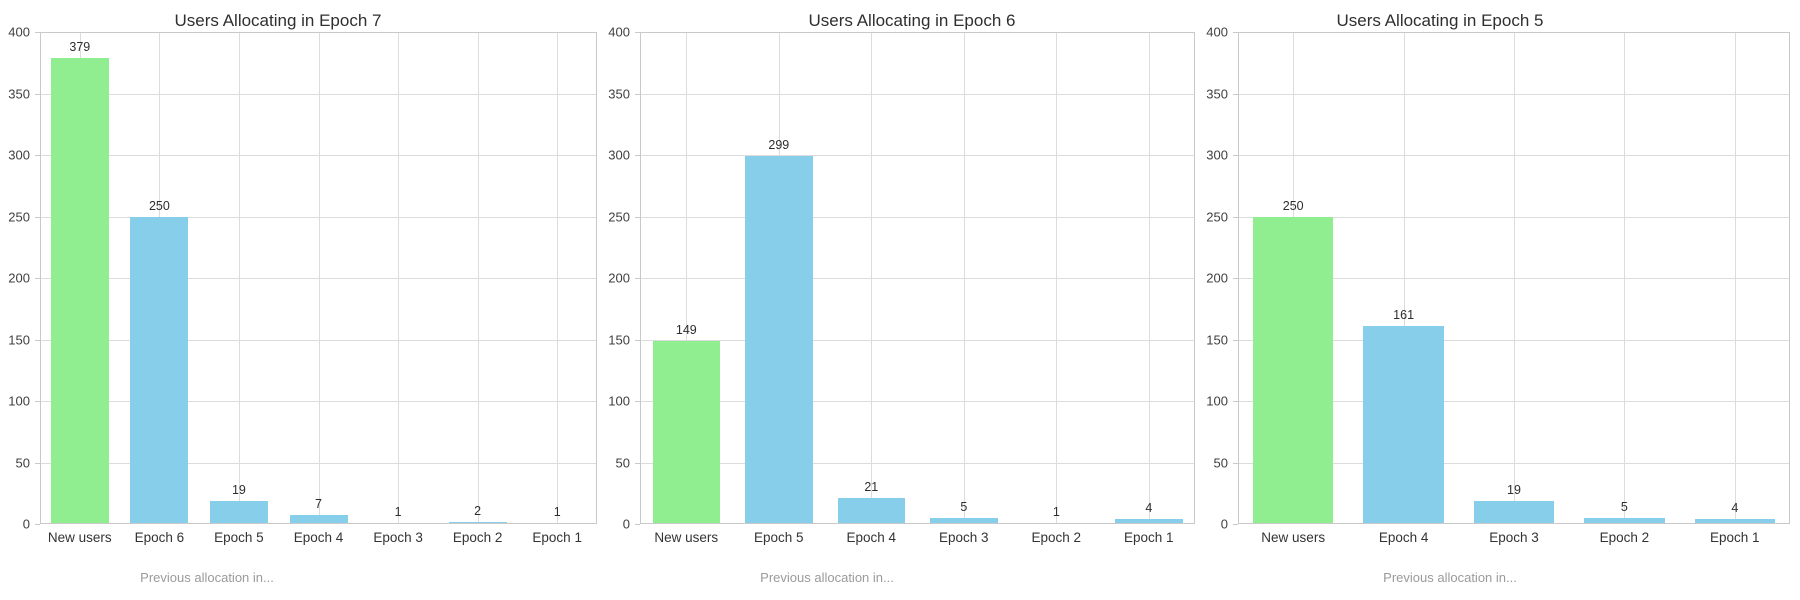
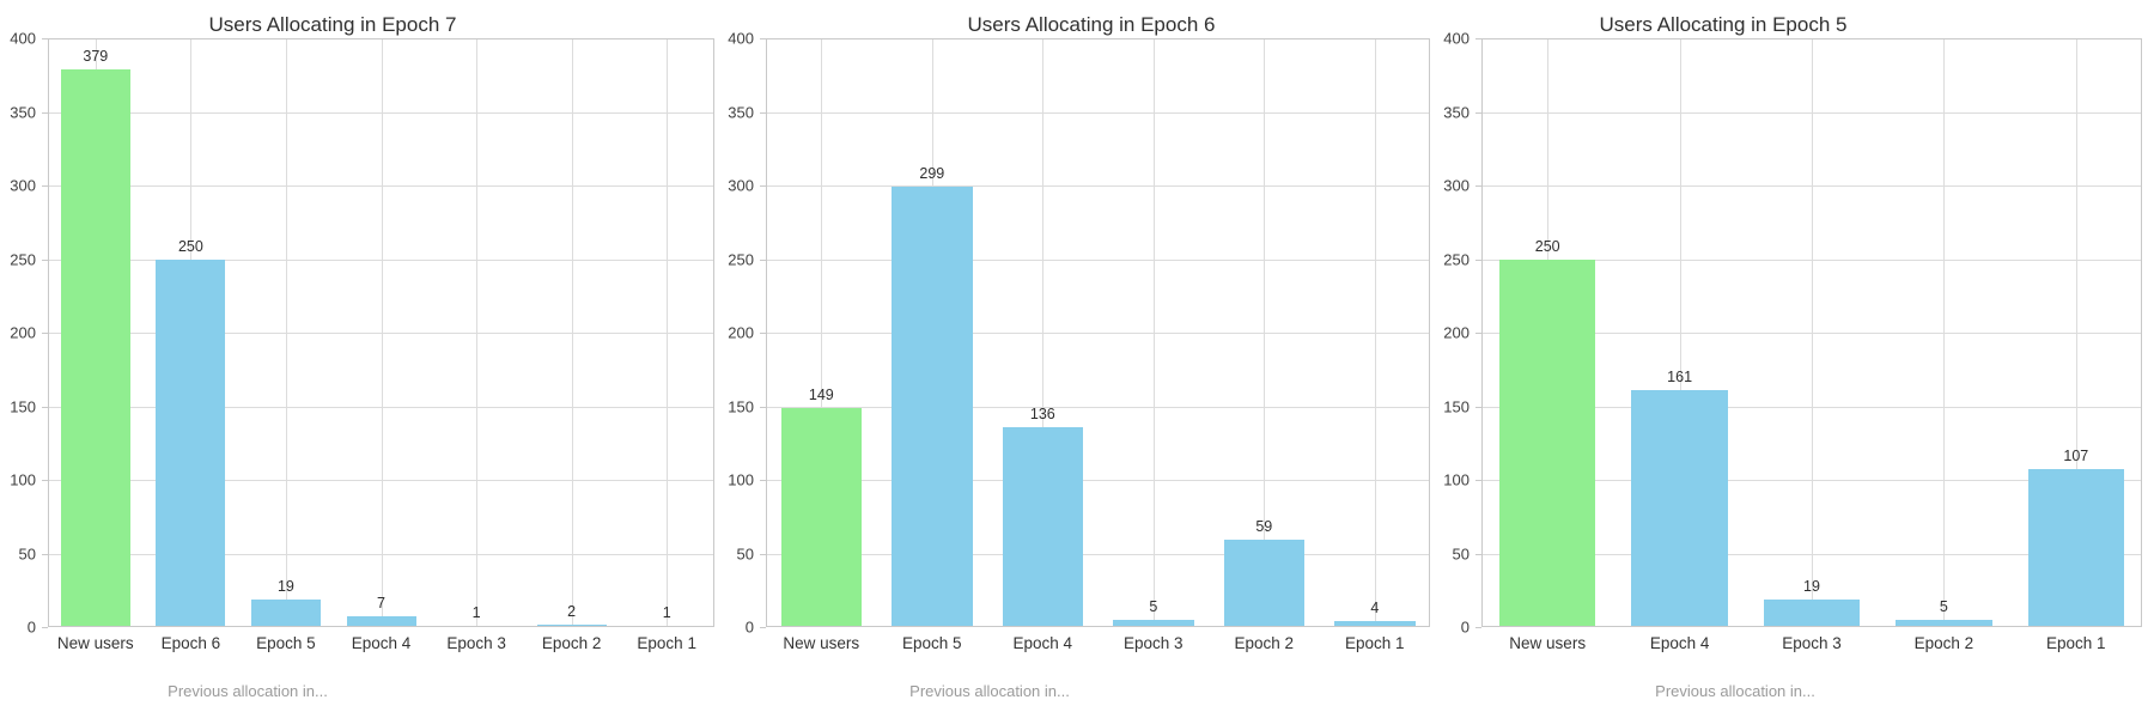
Users Allocating in Epoch 6/Epoch 4: 21 -> 136
Users Allocating in Epoch 6/Epoch 2: 1 -> 59
Users Allocating in Epoch 5/Epoch 1: 4 -> 107
